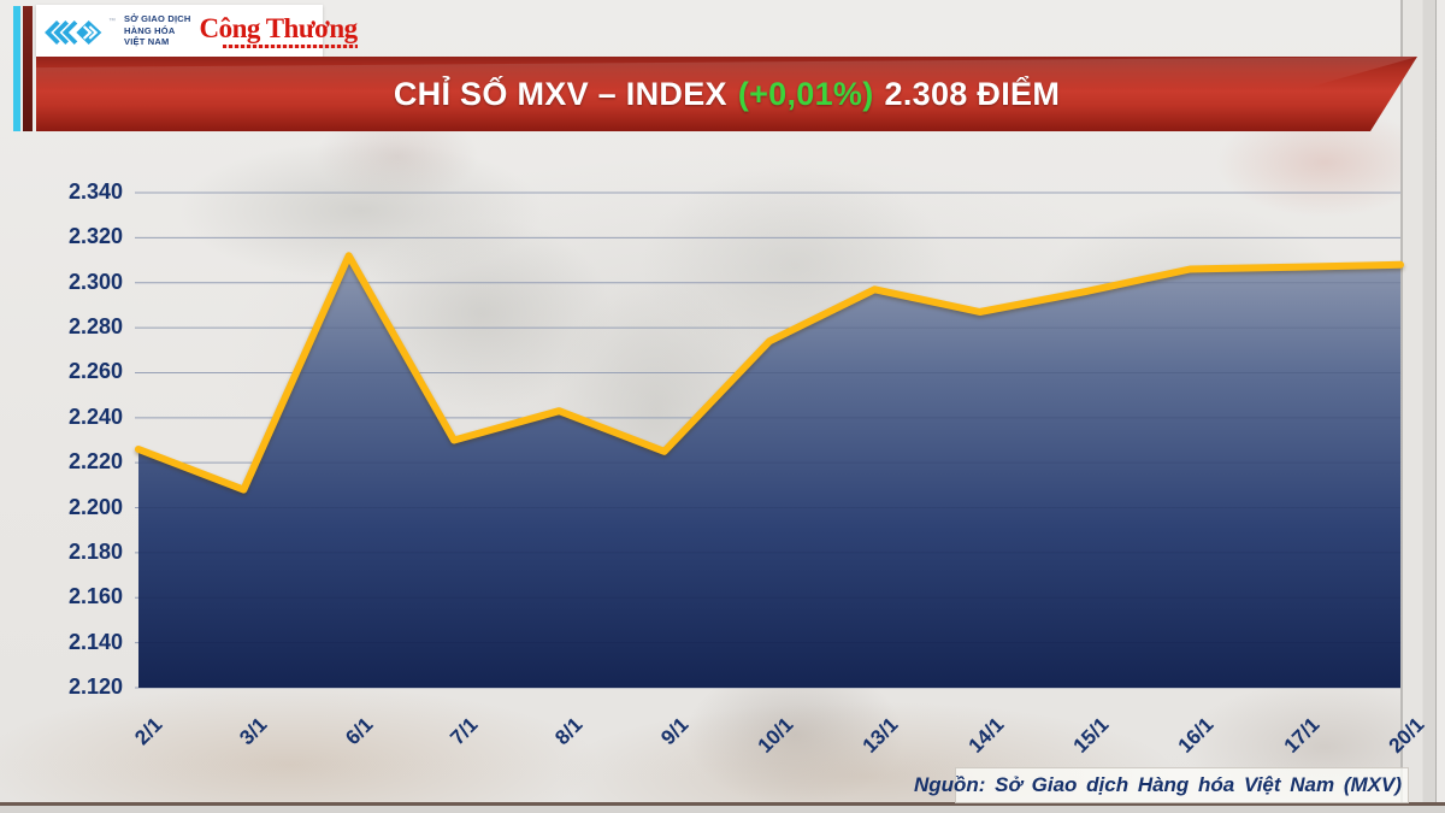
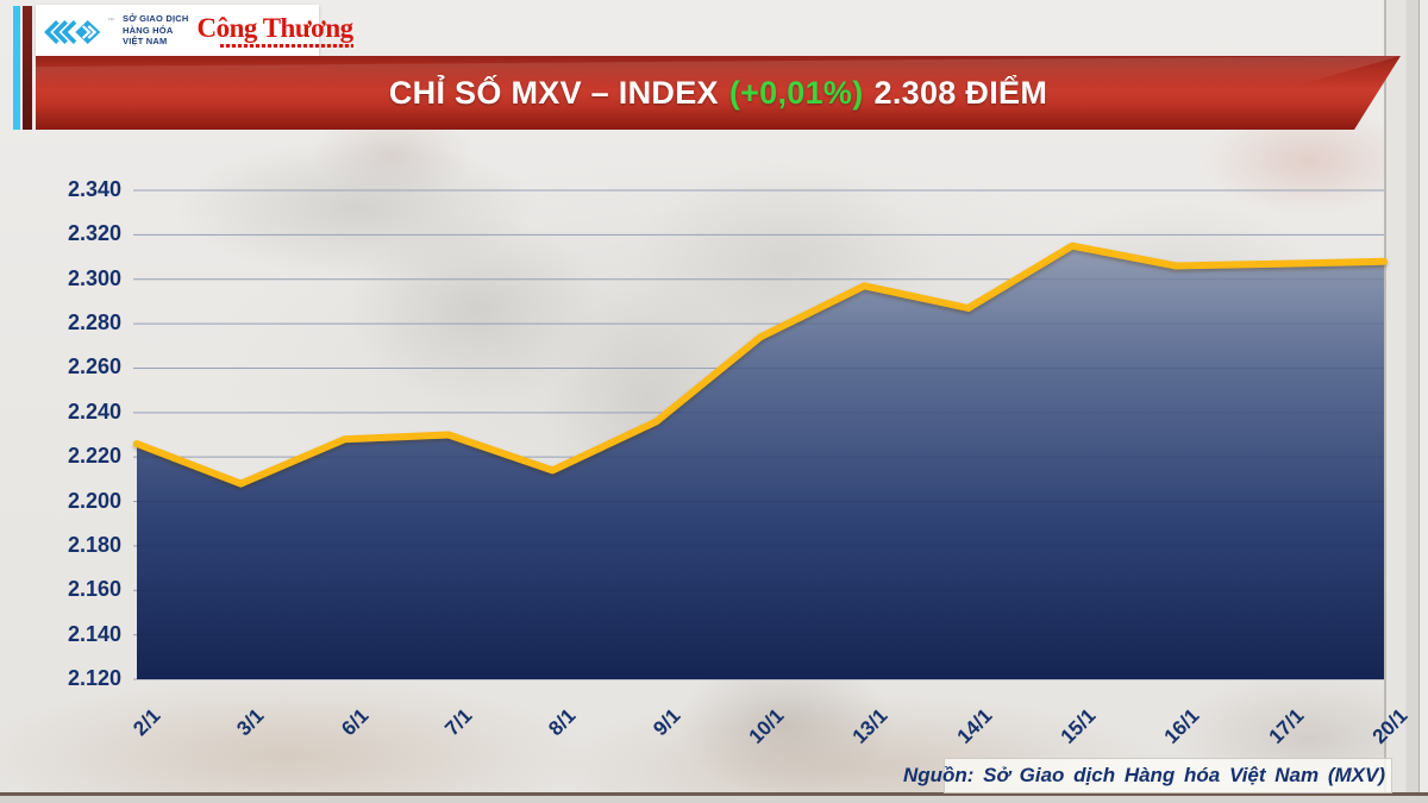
6/1: 2312 -> 2228
8/1: 2243 -> 2214
9/1: 2225 -> 2236
15/1: 2296 -> 2315
